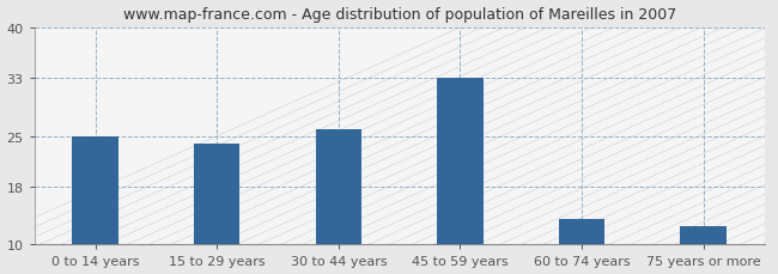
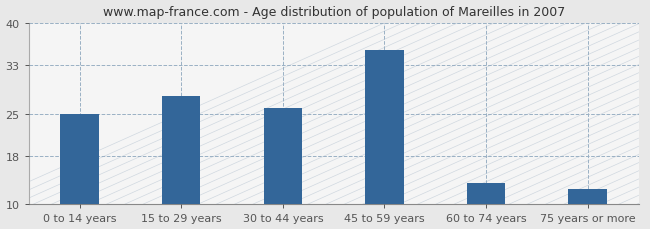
15 to 29 years: 24.0 -> 28.0
45 to 59 years: 33.0 -> 35.5
